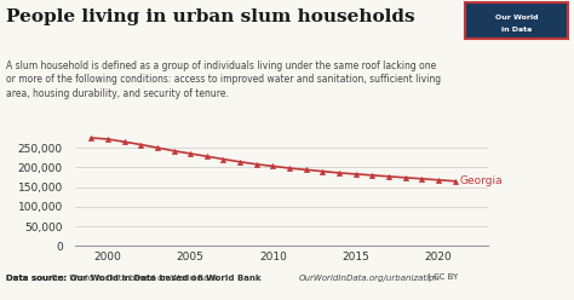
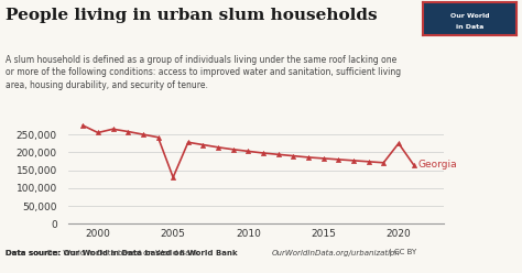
2000: 272,000 -> 255,000
2005: 235,000 -> 130,000
2020: 168,000 -> 225,000
